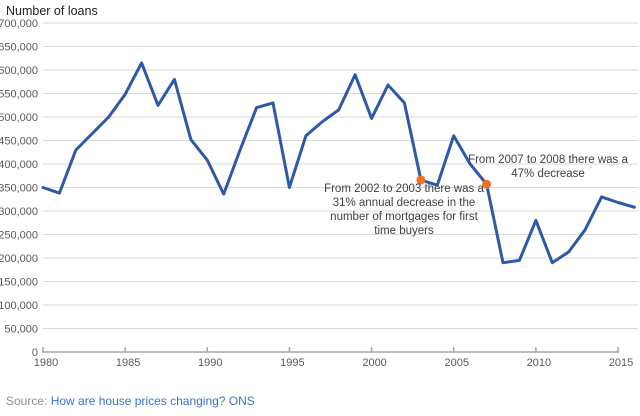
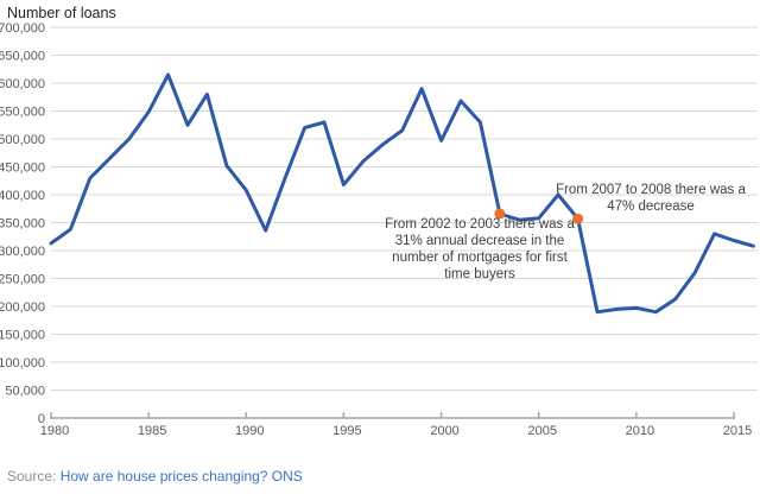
1980: 350000 -> 310000
1995: 350000 -> 420000
2005: 460000 -> 360000
2010: 280000 -> 200000
